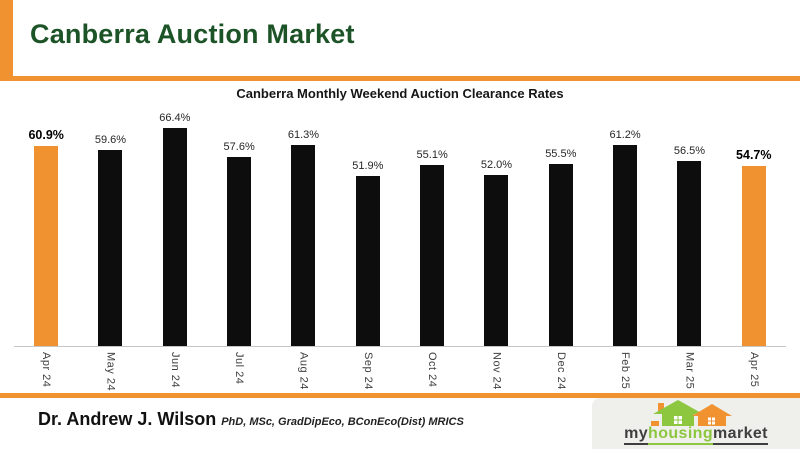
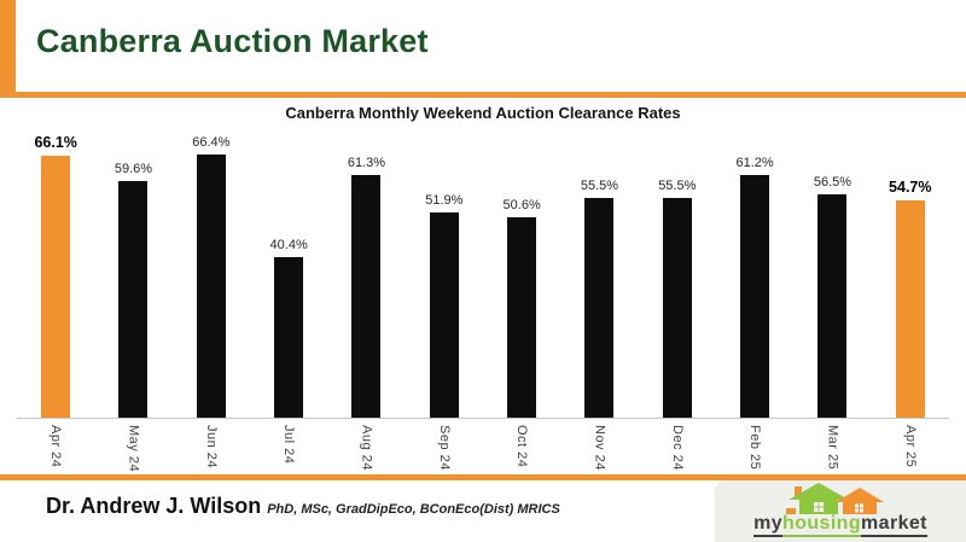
Apr 24: 60.9% -> 66.1%
Jul 24: 57.6% -> 40.4%
Oct 24: 55.1% -> 50.6%
Nov 24: 52.0% -> 55.5%
